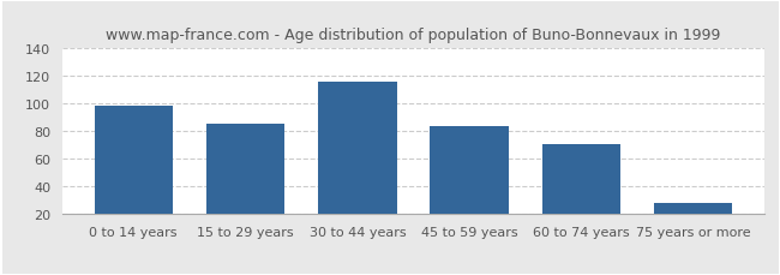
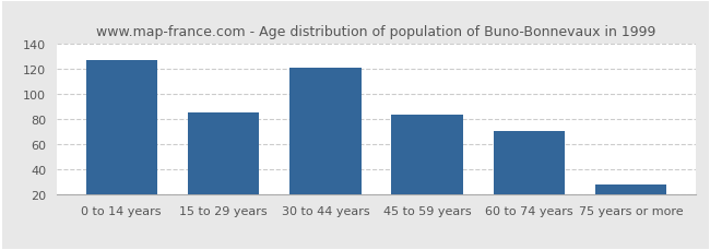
0 to 14 years: 99 -> 127
30 to 44 years: 116 -> 121
